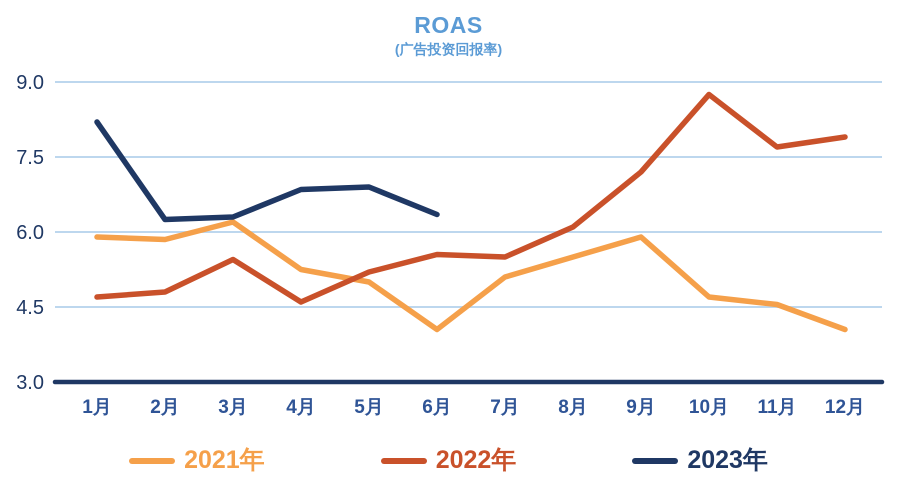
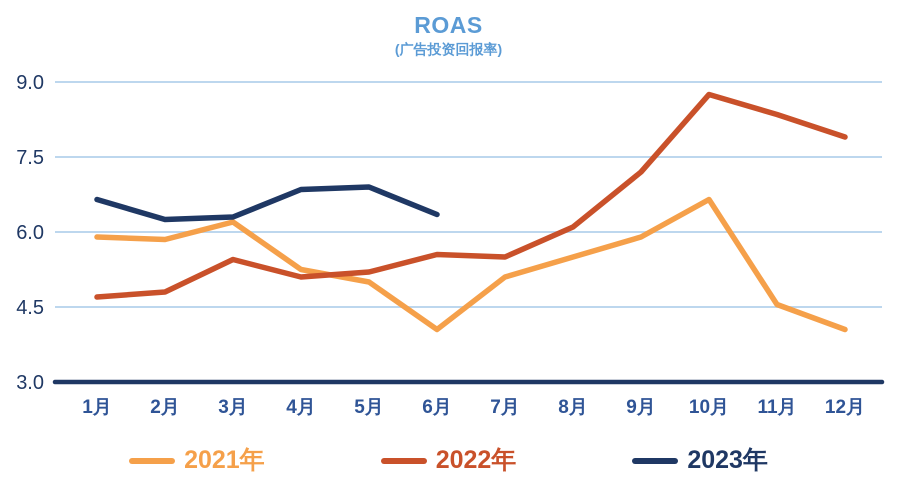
2023年/1月: 8.2 -> 6.7
2022年/4月: 4.6 -> 5.1
2021年/10月: 4.7 -> 6.7
2022年/11月: 7.7 -> 8.3
